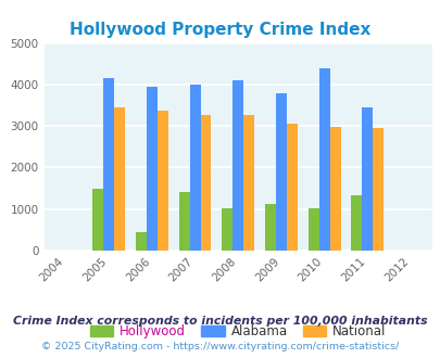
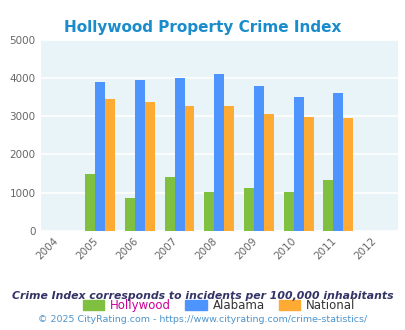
Alabama/2005: 4150 -> 3900
Hollywood/2006: 450 -> 850
Alabama/2010: 4400 -> 3510
Alabama/2011: 3450 -> 3610
